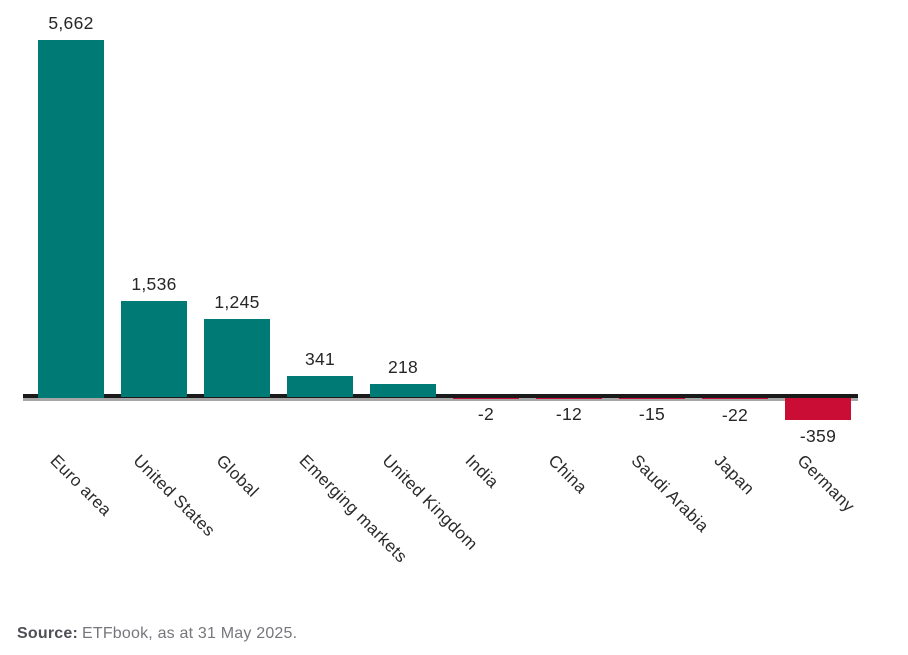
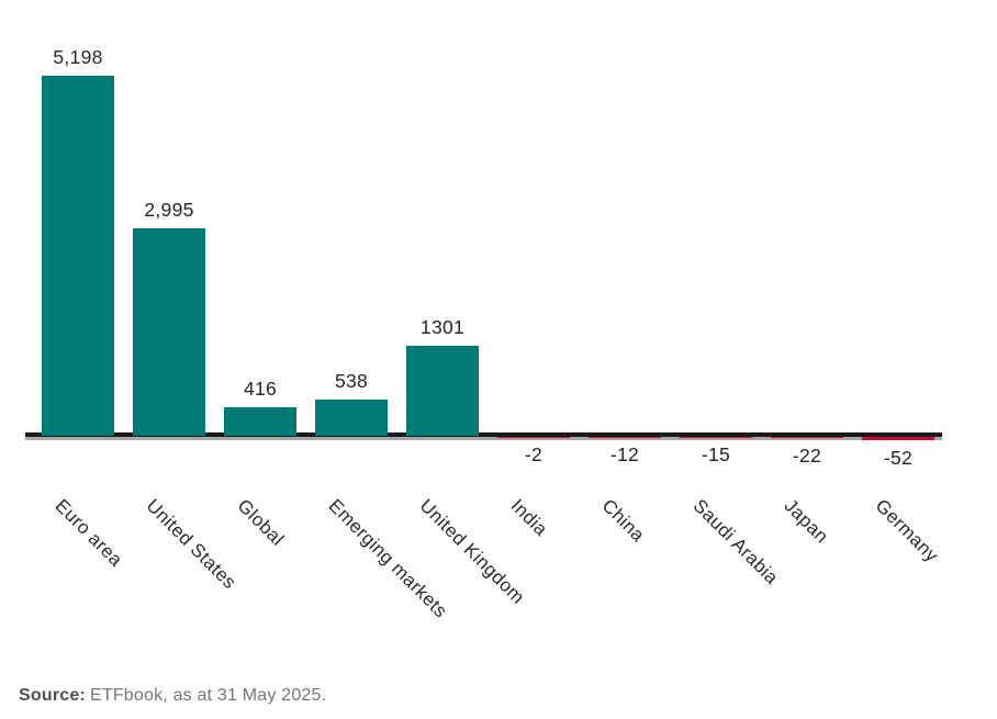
Euro area: 5,662 -> 5,198
United States: 1,536 -> 2,995
Global: 1,245 -> 416
Emerging markets: 341 -> 538
United Kingdom: 218 -> 1301
Germany: -359 -> -52
